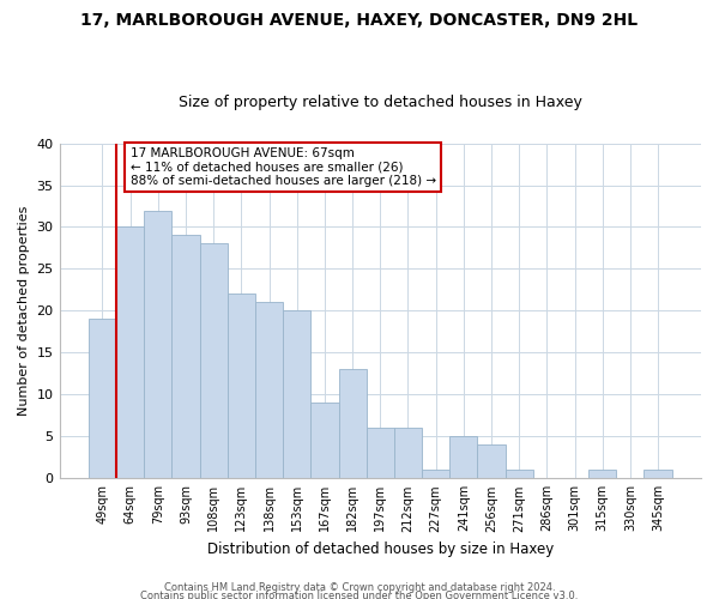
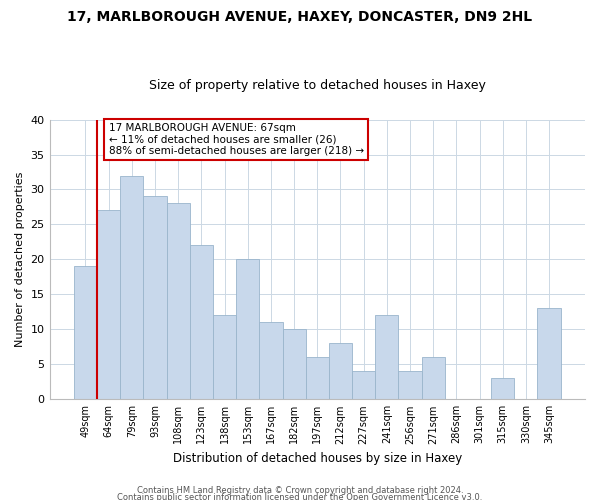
64sqm: 30 -> 27
138sqm: 21 -> 12
167sqm: 9 -> 11
182sqm: 13 -> 10
212sqm: 6 -> 8
227sqm: 1 -> 4
241sqm: 5 -> 12
271sqm: 1 -> 6
315sqm: 1 -> 3
345sqm: 1 -> 13
